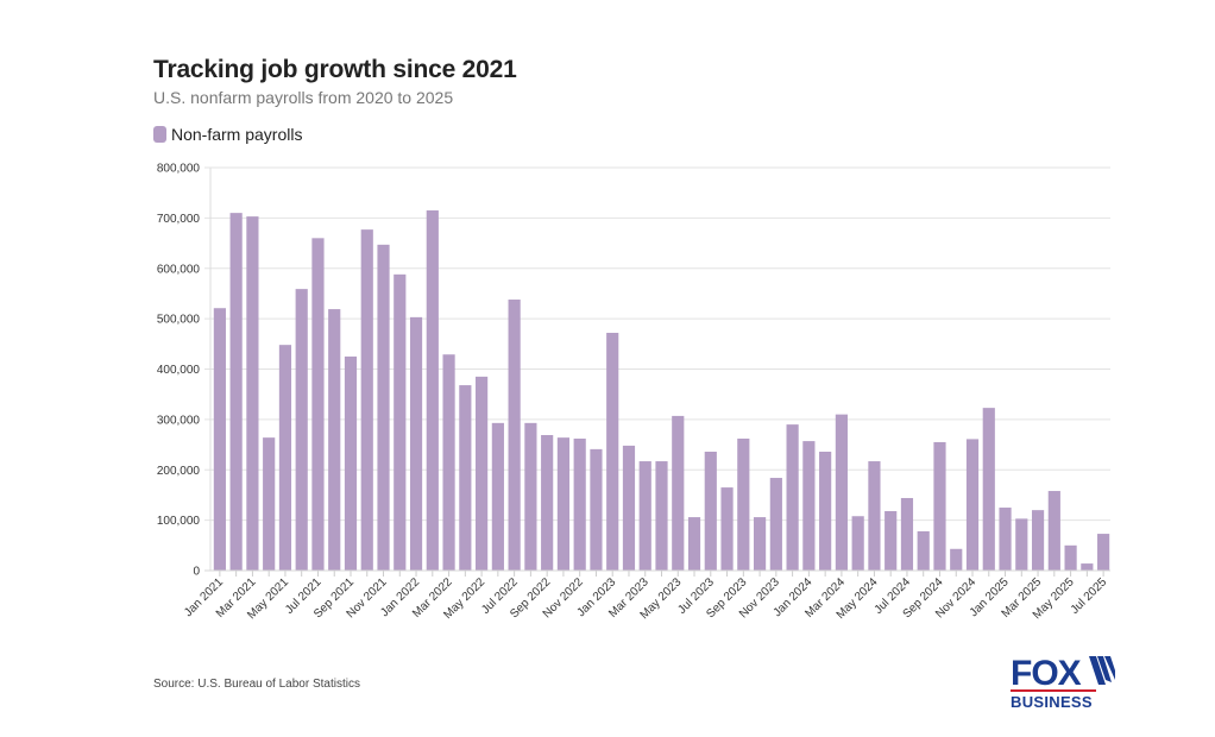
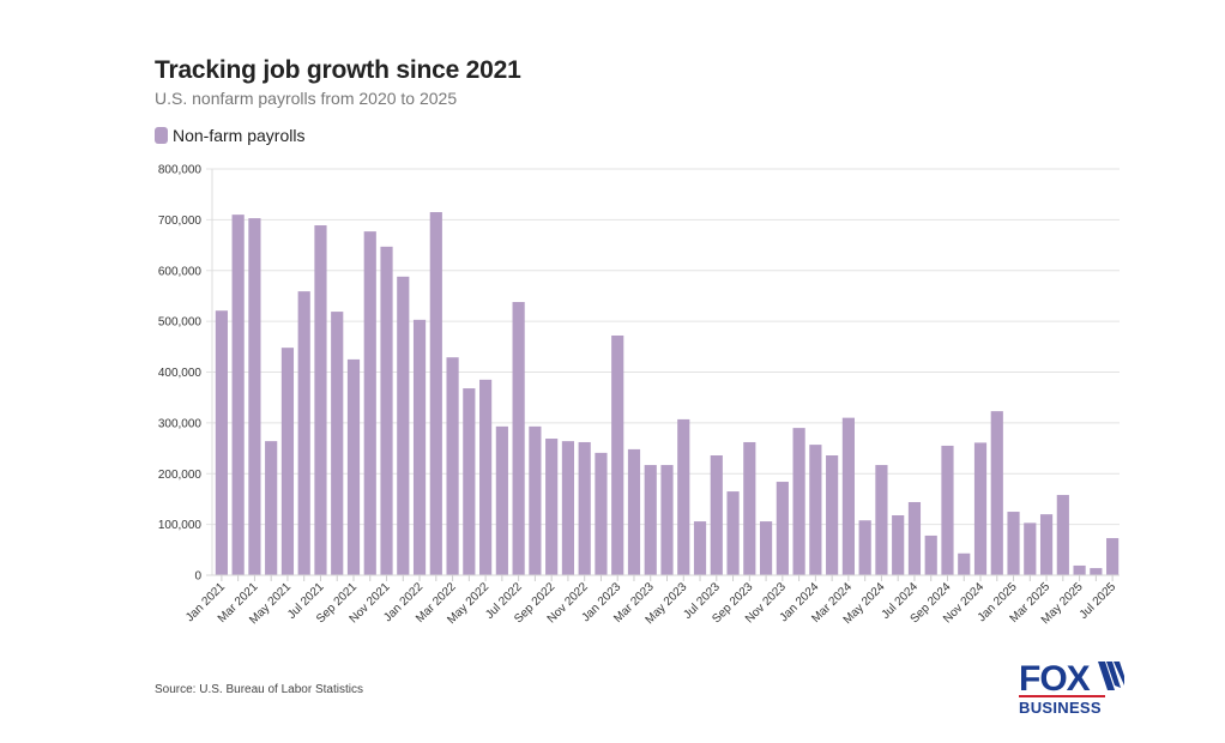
Jul 2021: 660000 -> 690000
May 2025: 50000 -> 20000
